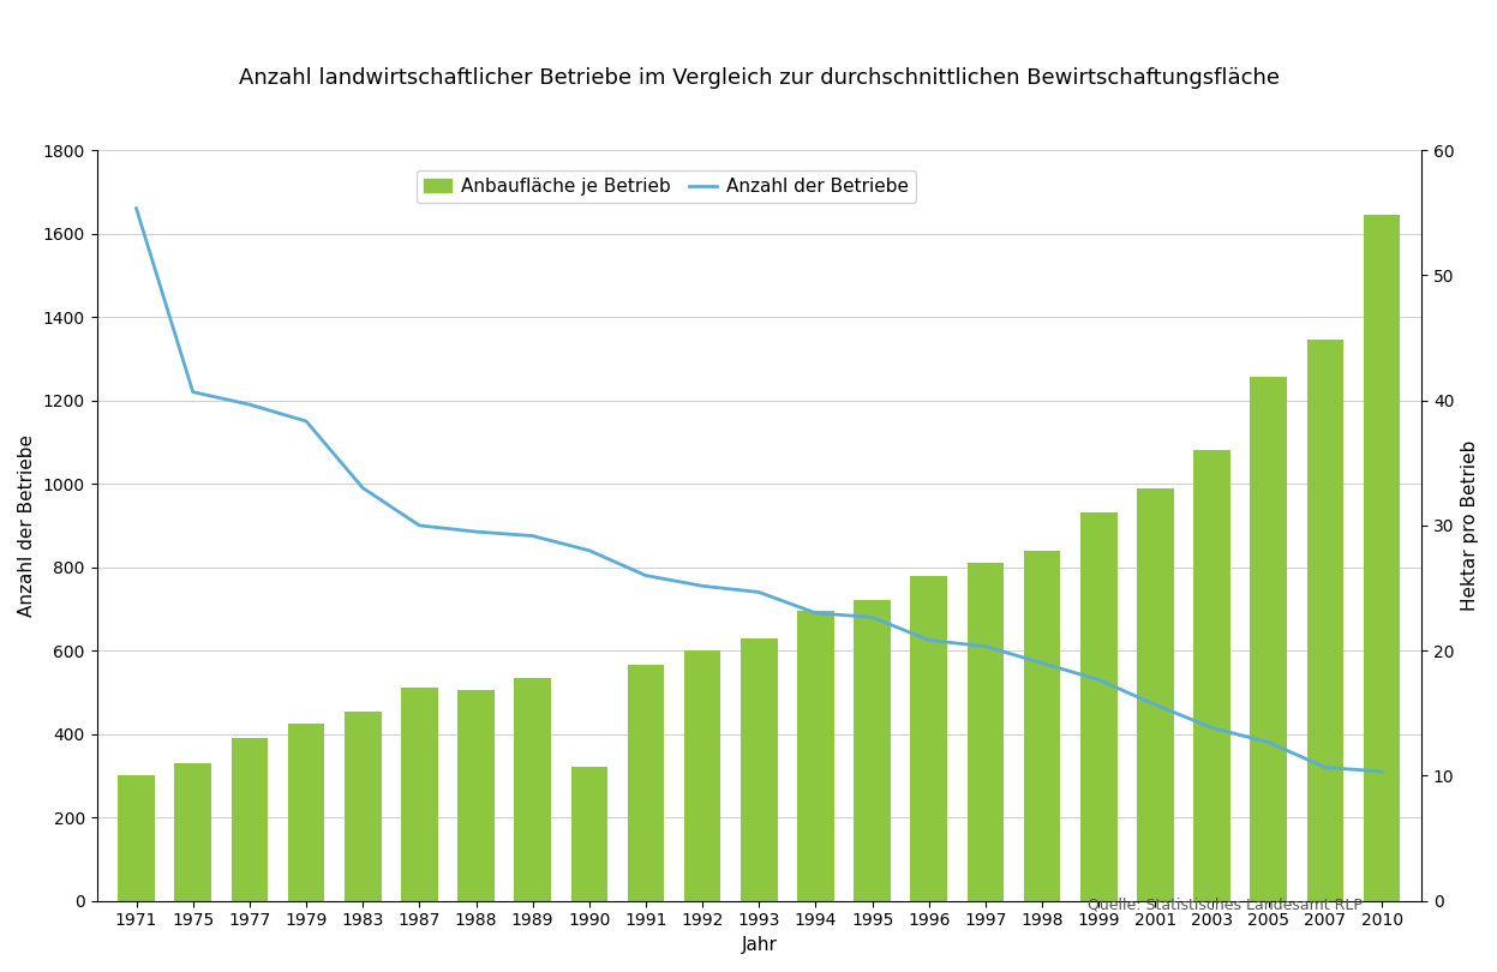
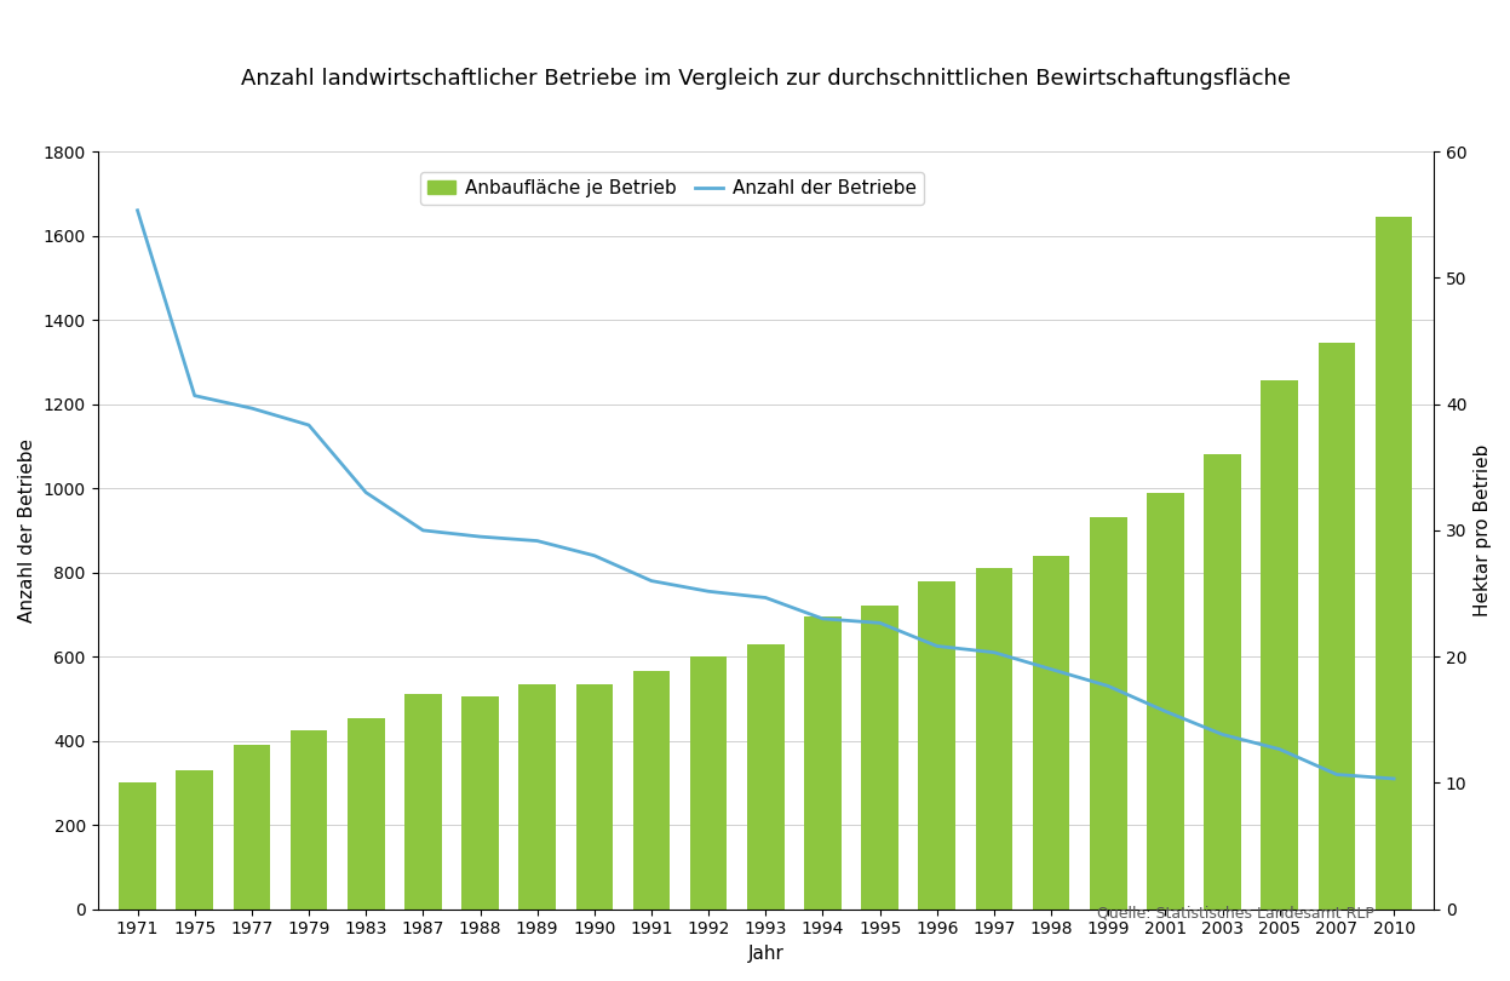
Anbaufläche je Betrieb/1990: 320 -> 535
